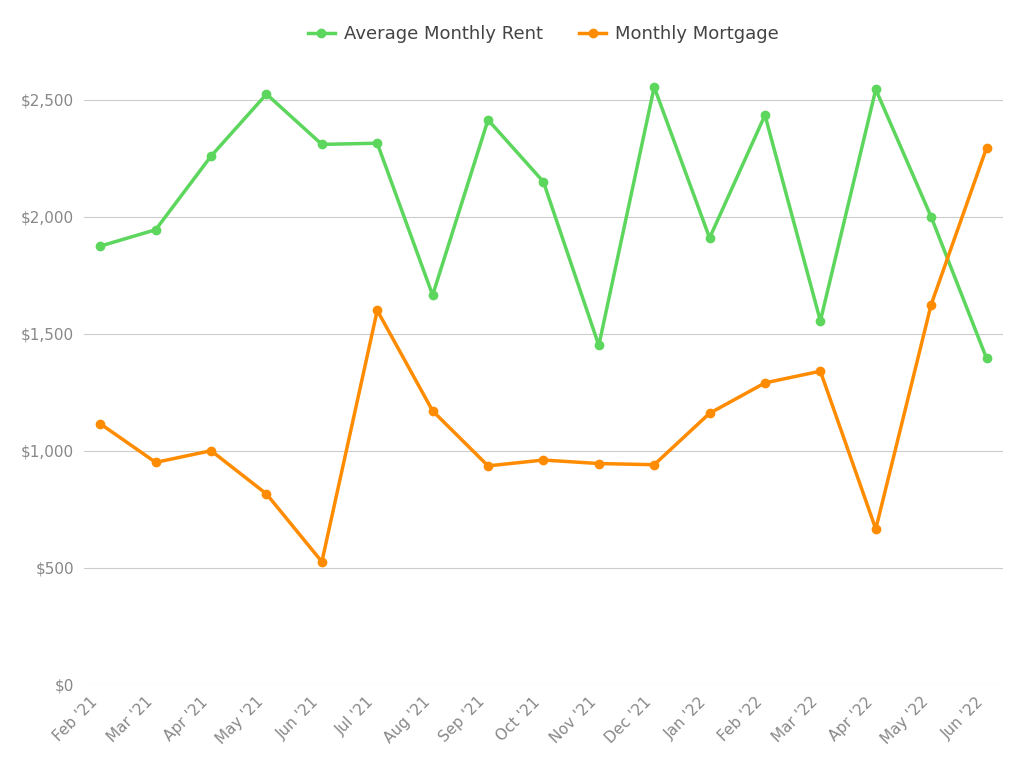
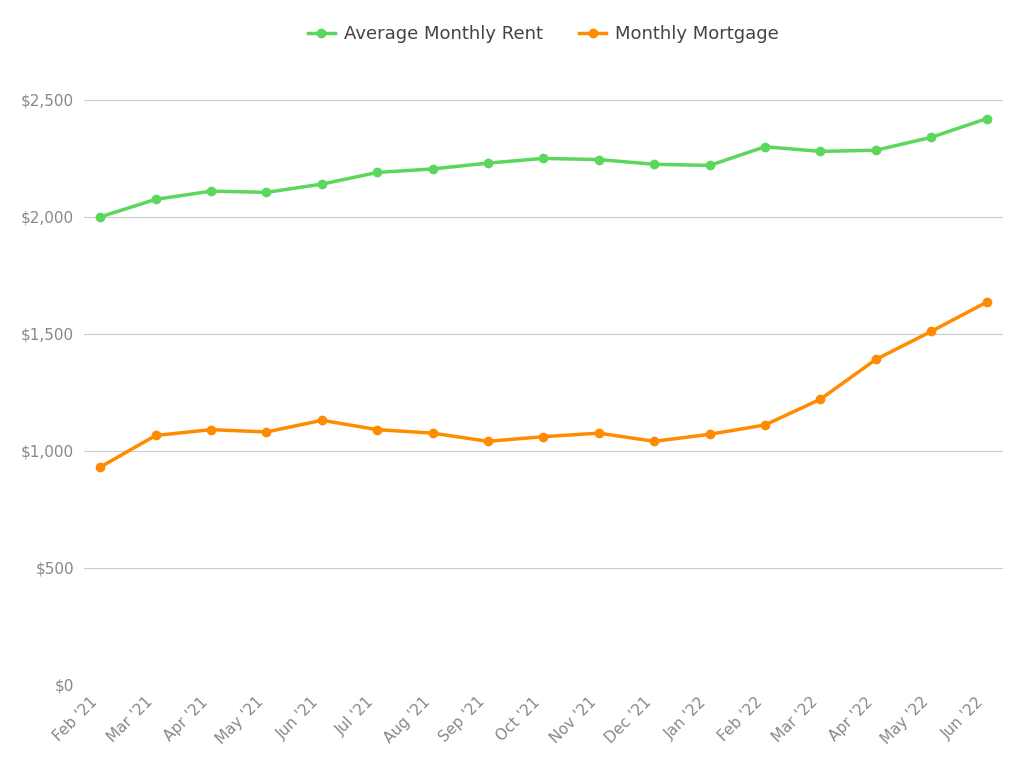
Average Monthly Rent/Feb '21: $1,875 -> $2,000
Monthly Mortgage/Feb '21: $1,115 -> $930
Average Monthly Rent/Mar '21: $1,945 -> $2,075
Monthly Mortgage/Mar '21: $950 -> $1,065
Average Monthly Rent/Apr '21: $2,260 -> $2,110
Monthly Mortgage/Apr '21: $1,000 -> $1,090
Average Monthly Rent/May '21: $2,525 -> $2,105
Monthly Mortgage/May '21: $815 -> $1,080
Average Monthly Rent/Jun '21: $2,310 -> $2,140
Monthly Mortgage/Jun '21: $525 -> $1,130
Average Monthly Rent/Jul '21: $2,315 -> $2,190
Monthly Mortgage/Jul '21: $1,600 -> $1,090
Average Monthly Rent/Aug '21: $1,665 -> $2,205
Monthly Mortgage/Aug '21: $1,170 -> $1,075
Average Monthly Rent/Sep '21: $2,415 -> $2,230
Monthly Mortgage/Sep '21: $935 -> $1,040
Average Monthly Rent/Oct '21: $2,150 -> $2,250
Monthly Mortgage/Oct '21: $960 -> $1,060
Average Monthly Rent/Nov '21: $1,450 -> $2,245
Monthly Mortgage/Nov '21: $945 -> $1,075
Average Monthly Rent/Dec '21: $2,555 -> $2,225
Monthly Mortgage/Dec '21: $940 -> $1,040
Average Monthly Rent/Jan '22: $1,910 -> $2,220
Monthly Mortgage/Jan '22: $1,160 -> $1,070
Average Monthly Rent/Feb '22: $2,435 -> $2,300
Monthly Mortgage/Feb '22: $1,290 -> $1,110
Average Monthly Rent/Mar '22: $1,555 -> $2,280
Monthly Mortgage/Mar '22: $1,340 -> $1,220
Average Monthly Rent/Apr '22: $2,545 -> $2,285
Monthly Mortgage/Apr '22: $665 -> $1,390
Average Monthly Rent/May '22: $2,000 -> $2,340
Monthly Mortgage/May '22: $1,625 -> $1,510
Average Monthly Rent/Jun '22: $1,395 -> $2,420
Monthly Mortgage/Jun '22: $2,295 -> $1,635
